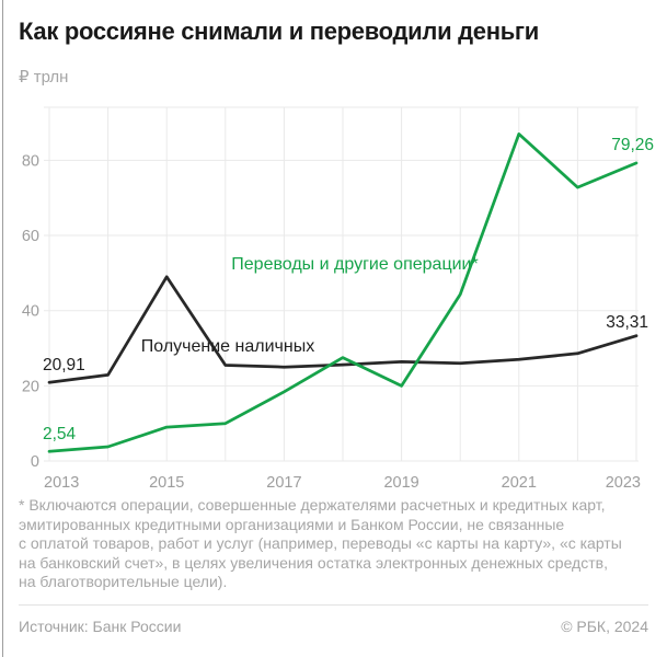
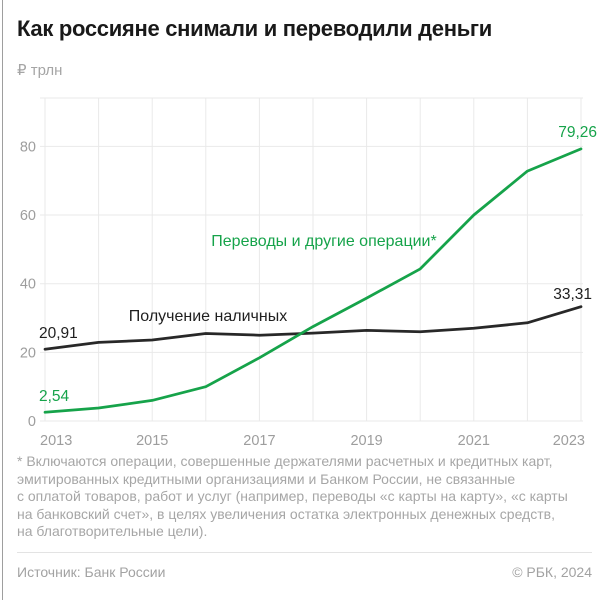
Получение наличных/2015: 49 -> 24
Переводы и другие операции*/2015: 9 -> 6
Переводы и другие операции*/2019: 20 -> 36
Переводы и другие операции*/2021: 87 -> 60
